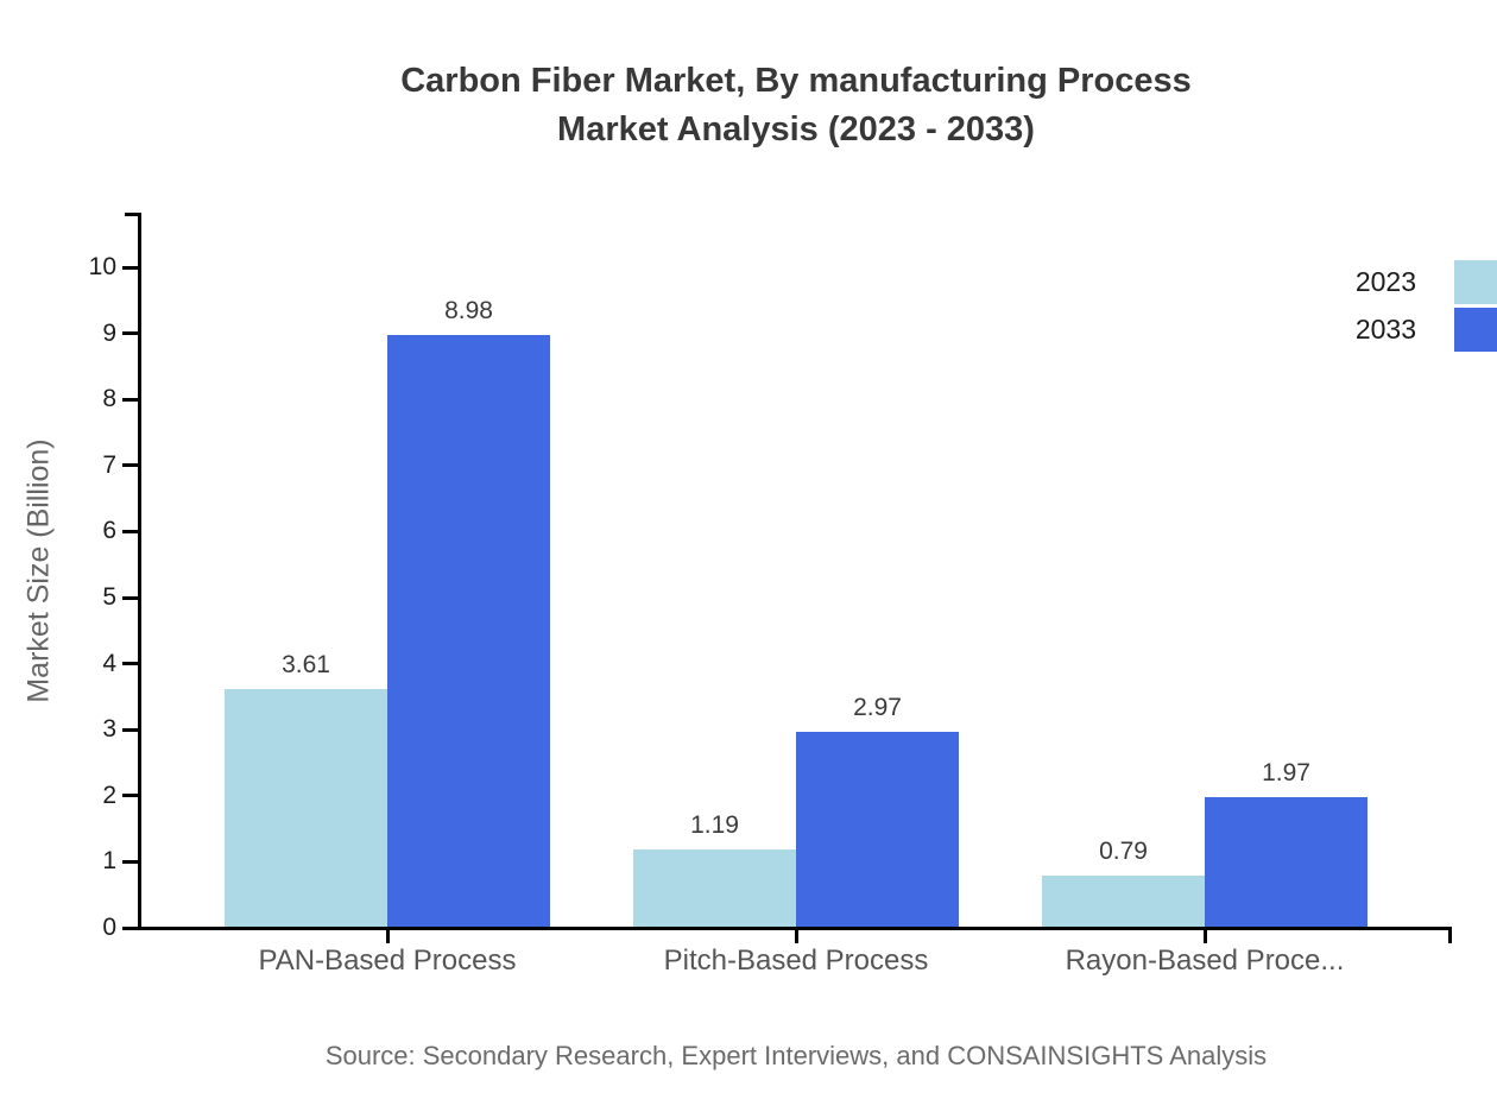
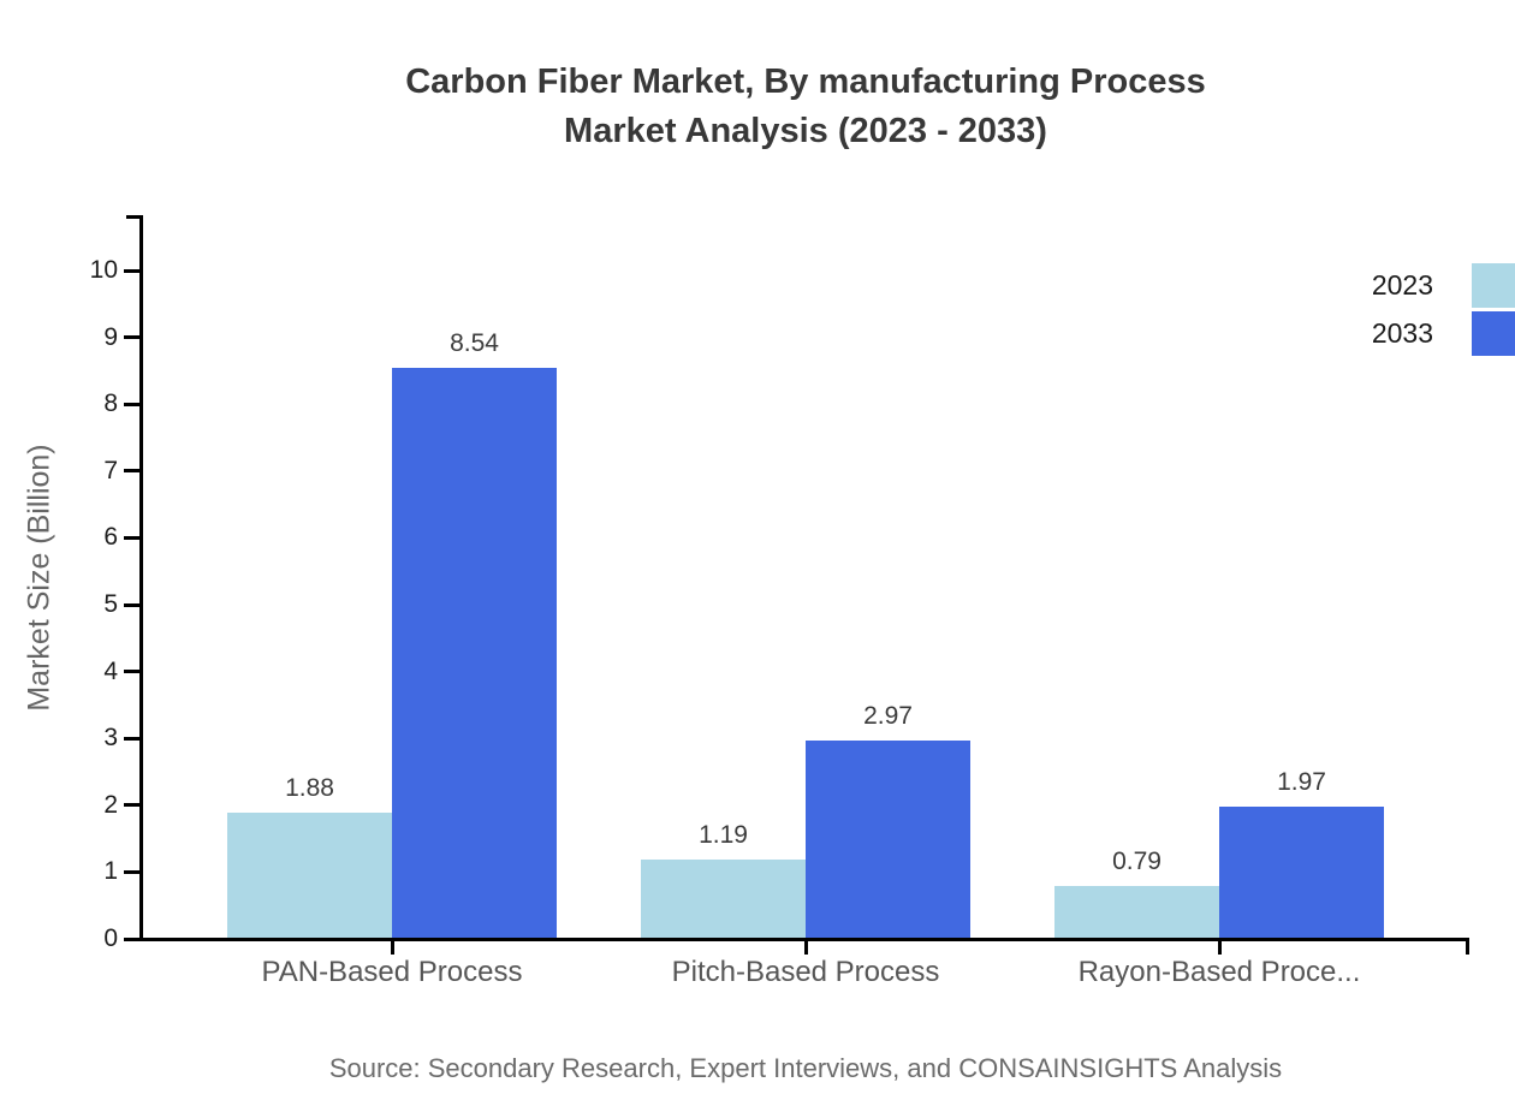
2023/PAN-Based Process: 3.61 -> 1.88
2033/PAN-Based Process: 8.98 -> 8.54
